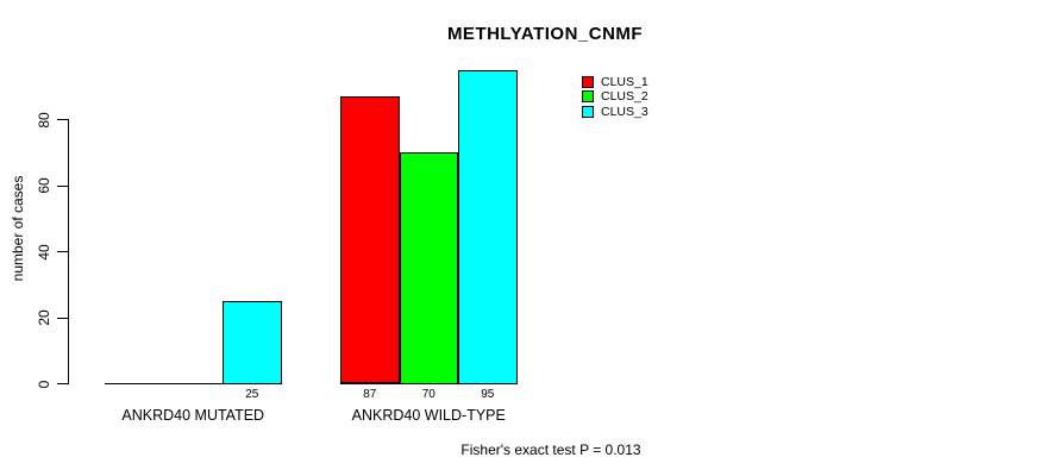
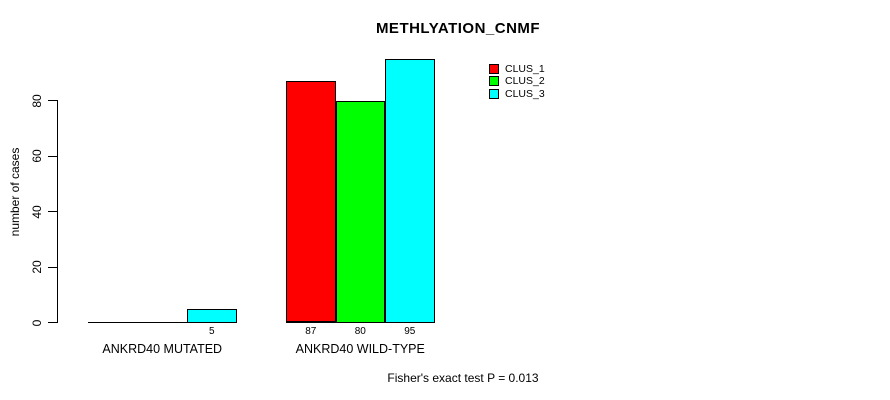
CLUS_3/ANKRD40 MUTATED: 25 -> 5
CLUS_2/ANKRD40 WILD-TYPE: 70 -> 80
